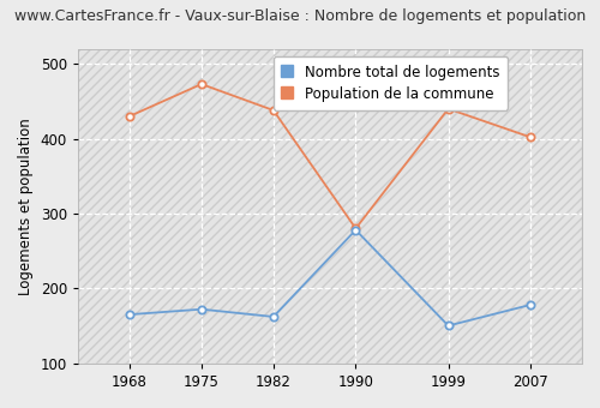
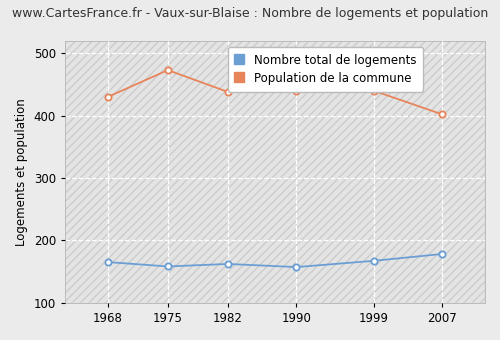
Nombre total de logements/1975: 172 -> 158
Nombre total de logements/1990: 278 -> 157
Population de la commune/1990: 280 -> 440
Nombre total de logements/1999: 150 -> 167
